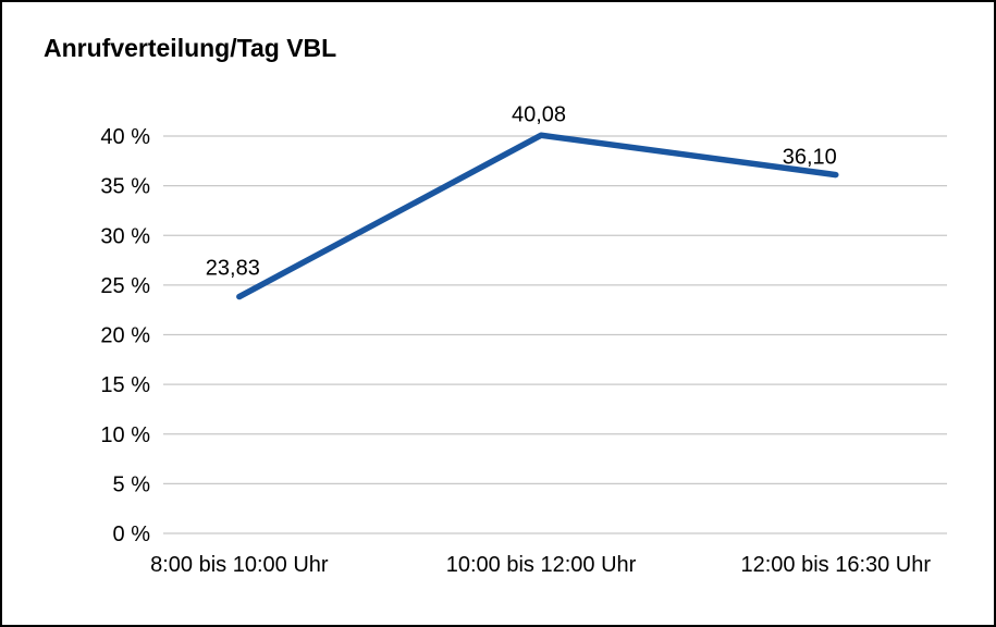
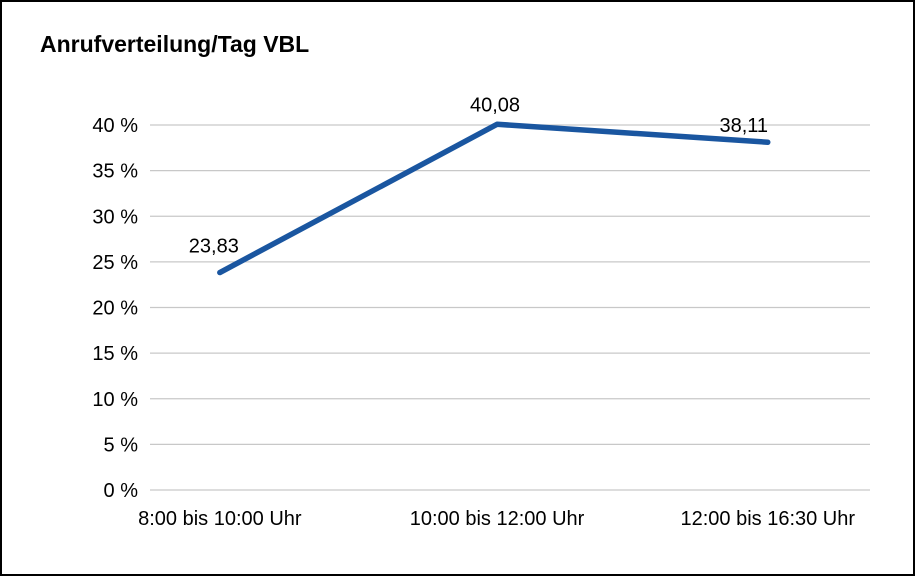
12:00 bis 16:30 Uhr: 36,10 -> 38,11
